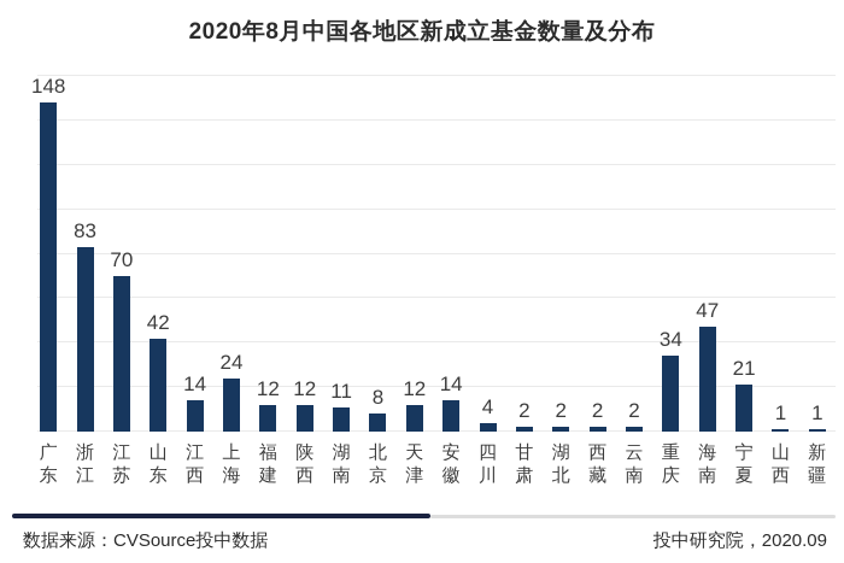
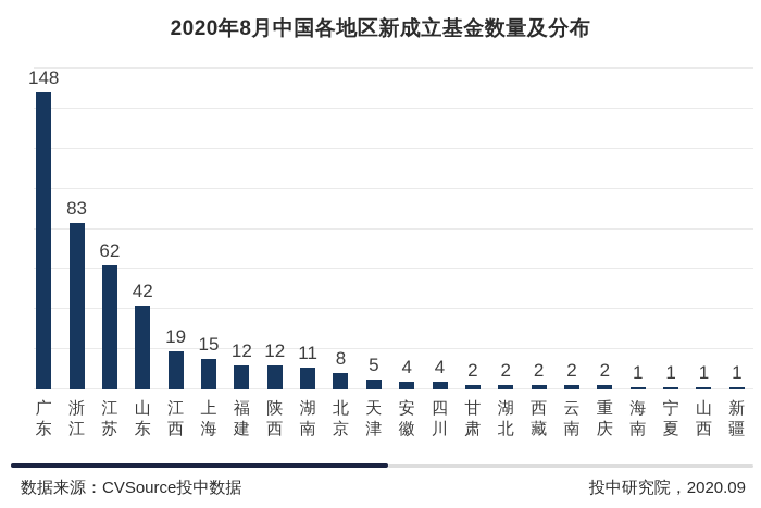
江苏: 70 -> 62
江西: 14 -> 19
上海: 24 -> 15
天津: 12 -> 5
安徽: 14 -> 4
重庆: 34 -> 2
海南: 47 -> 1
宁夏: 21 -> 1
